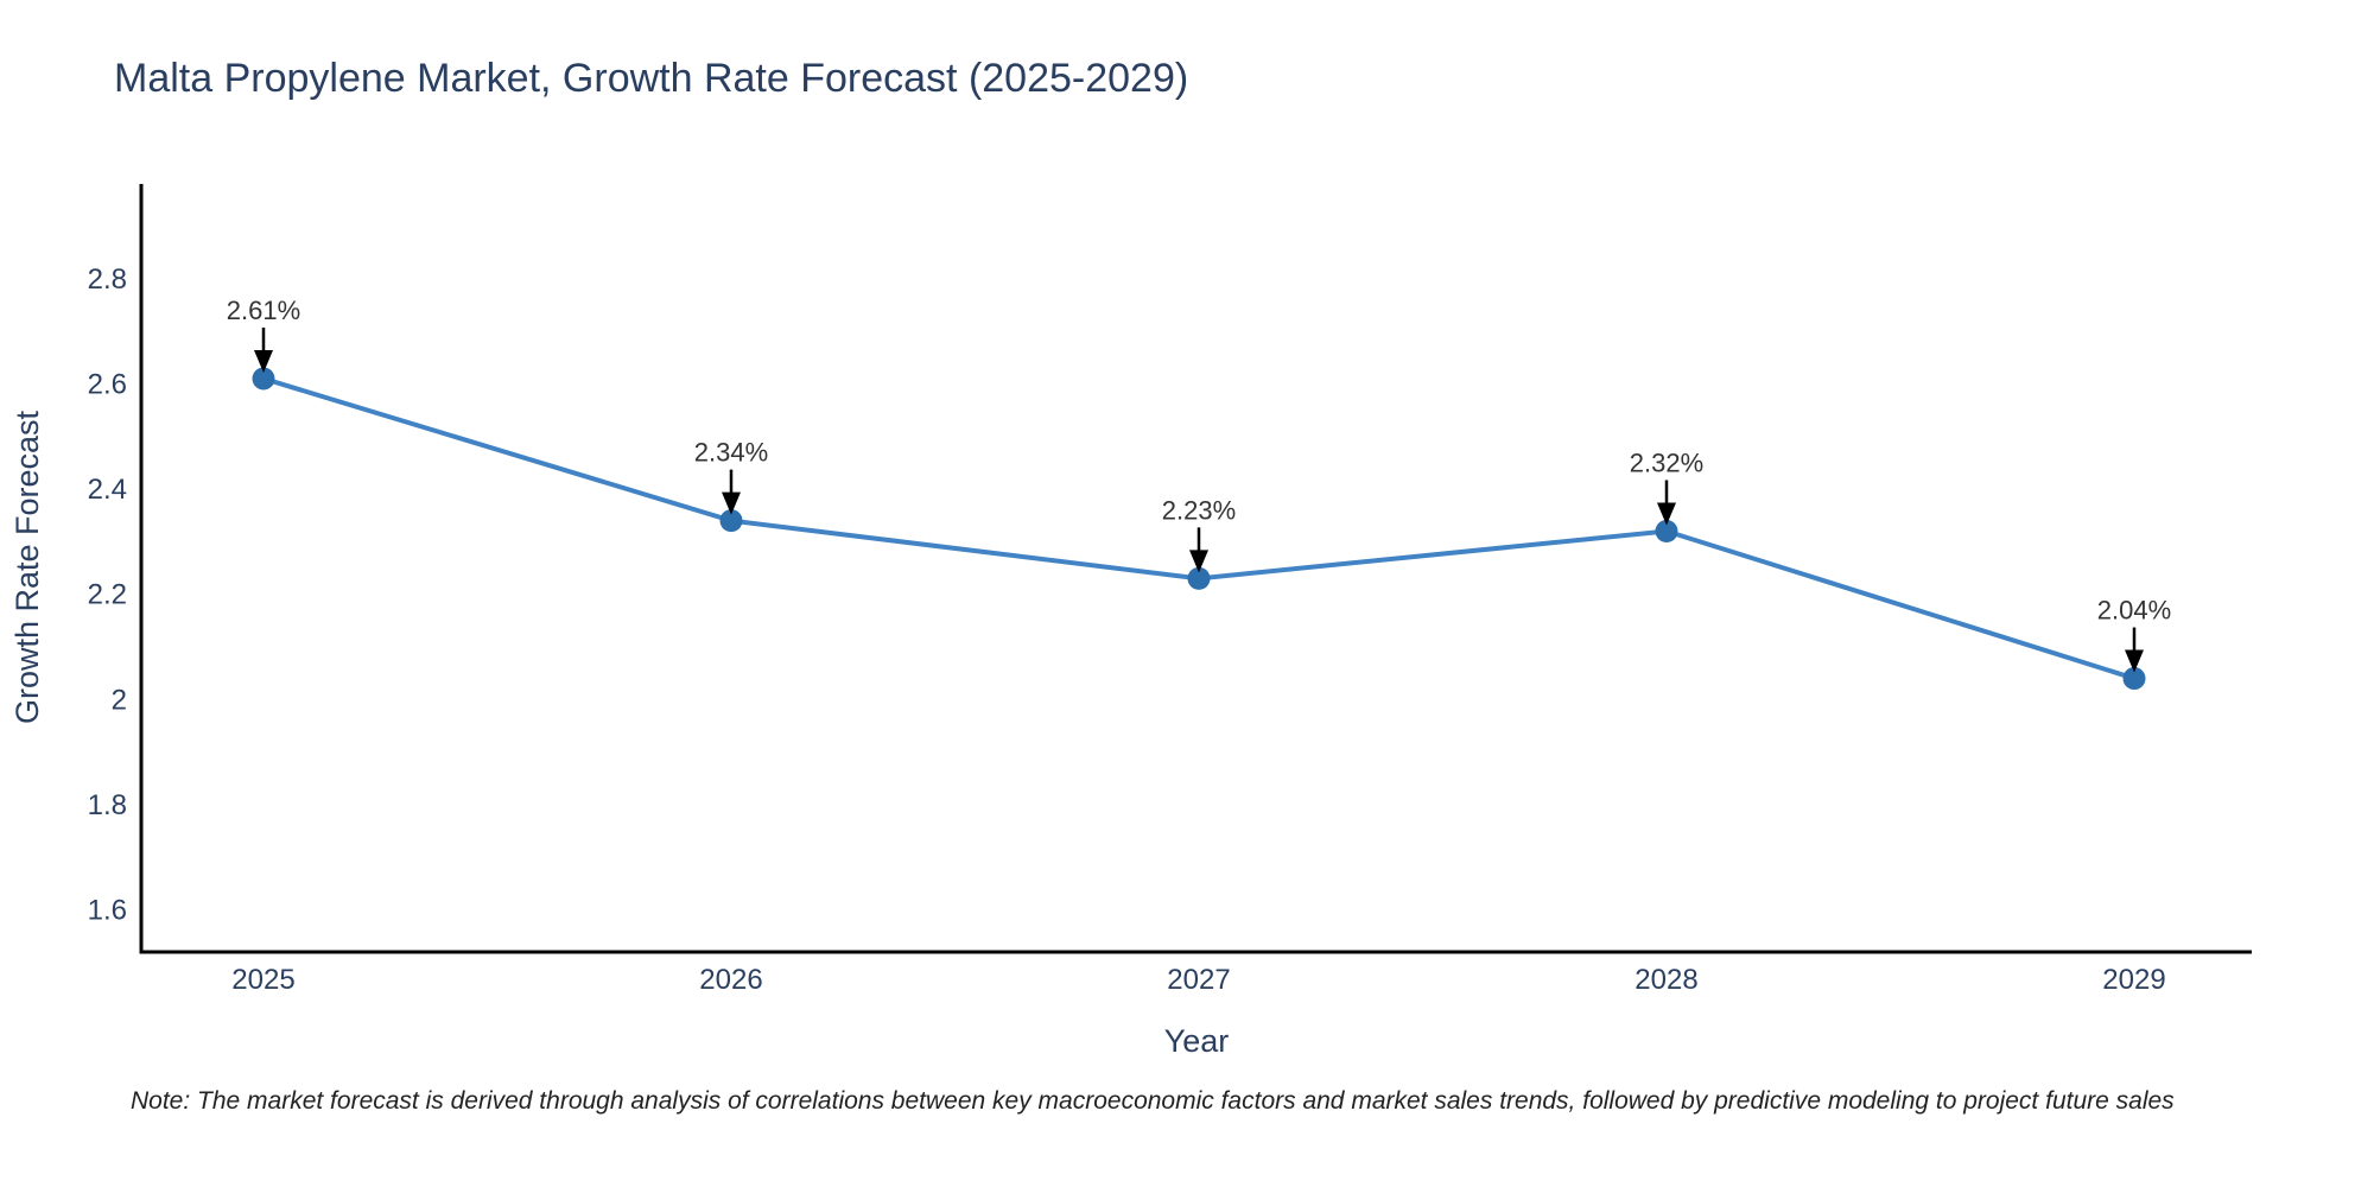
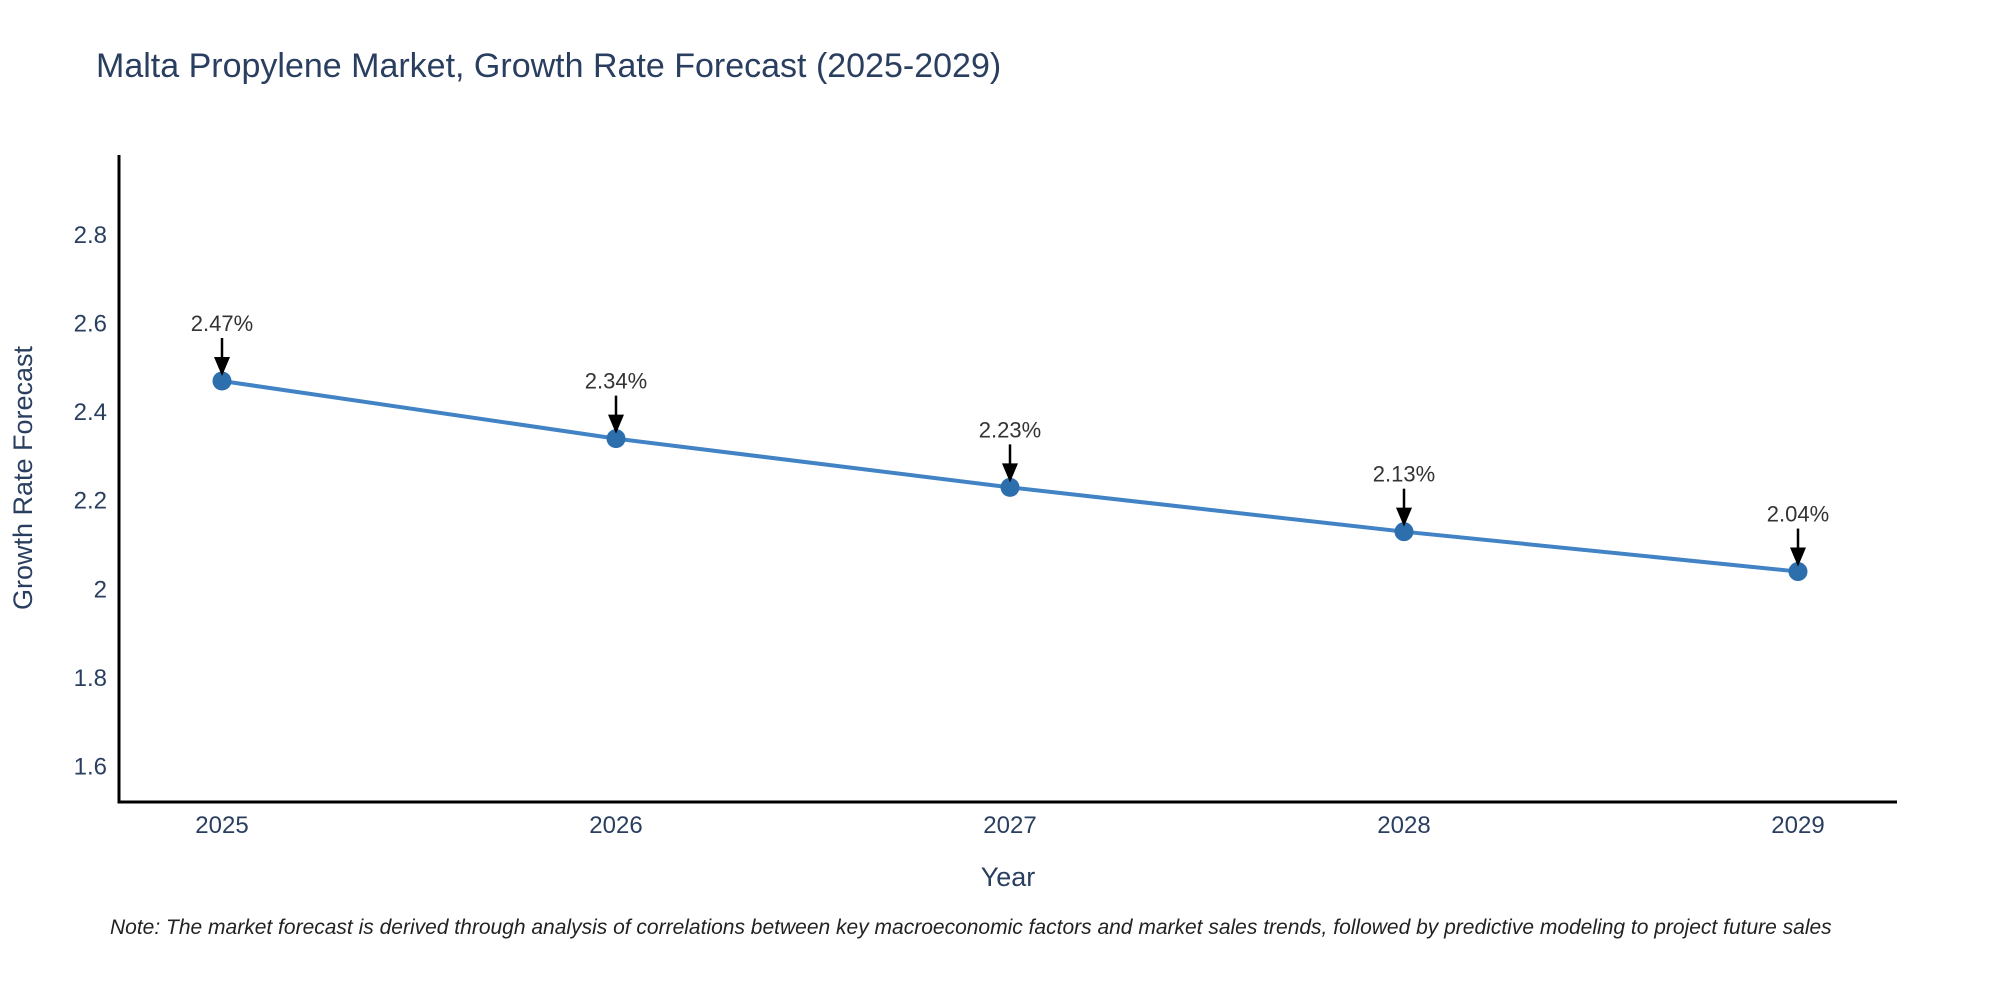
2025: 2.61% -> 2.47%
2028: 2.32% -> 2.13%
